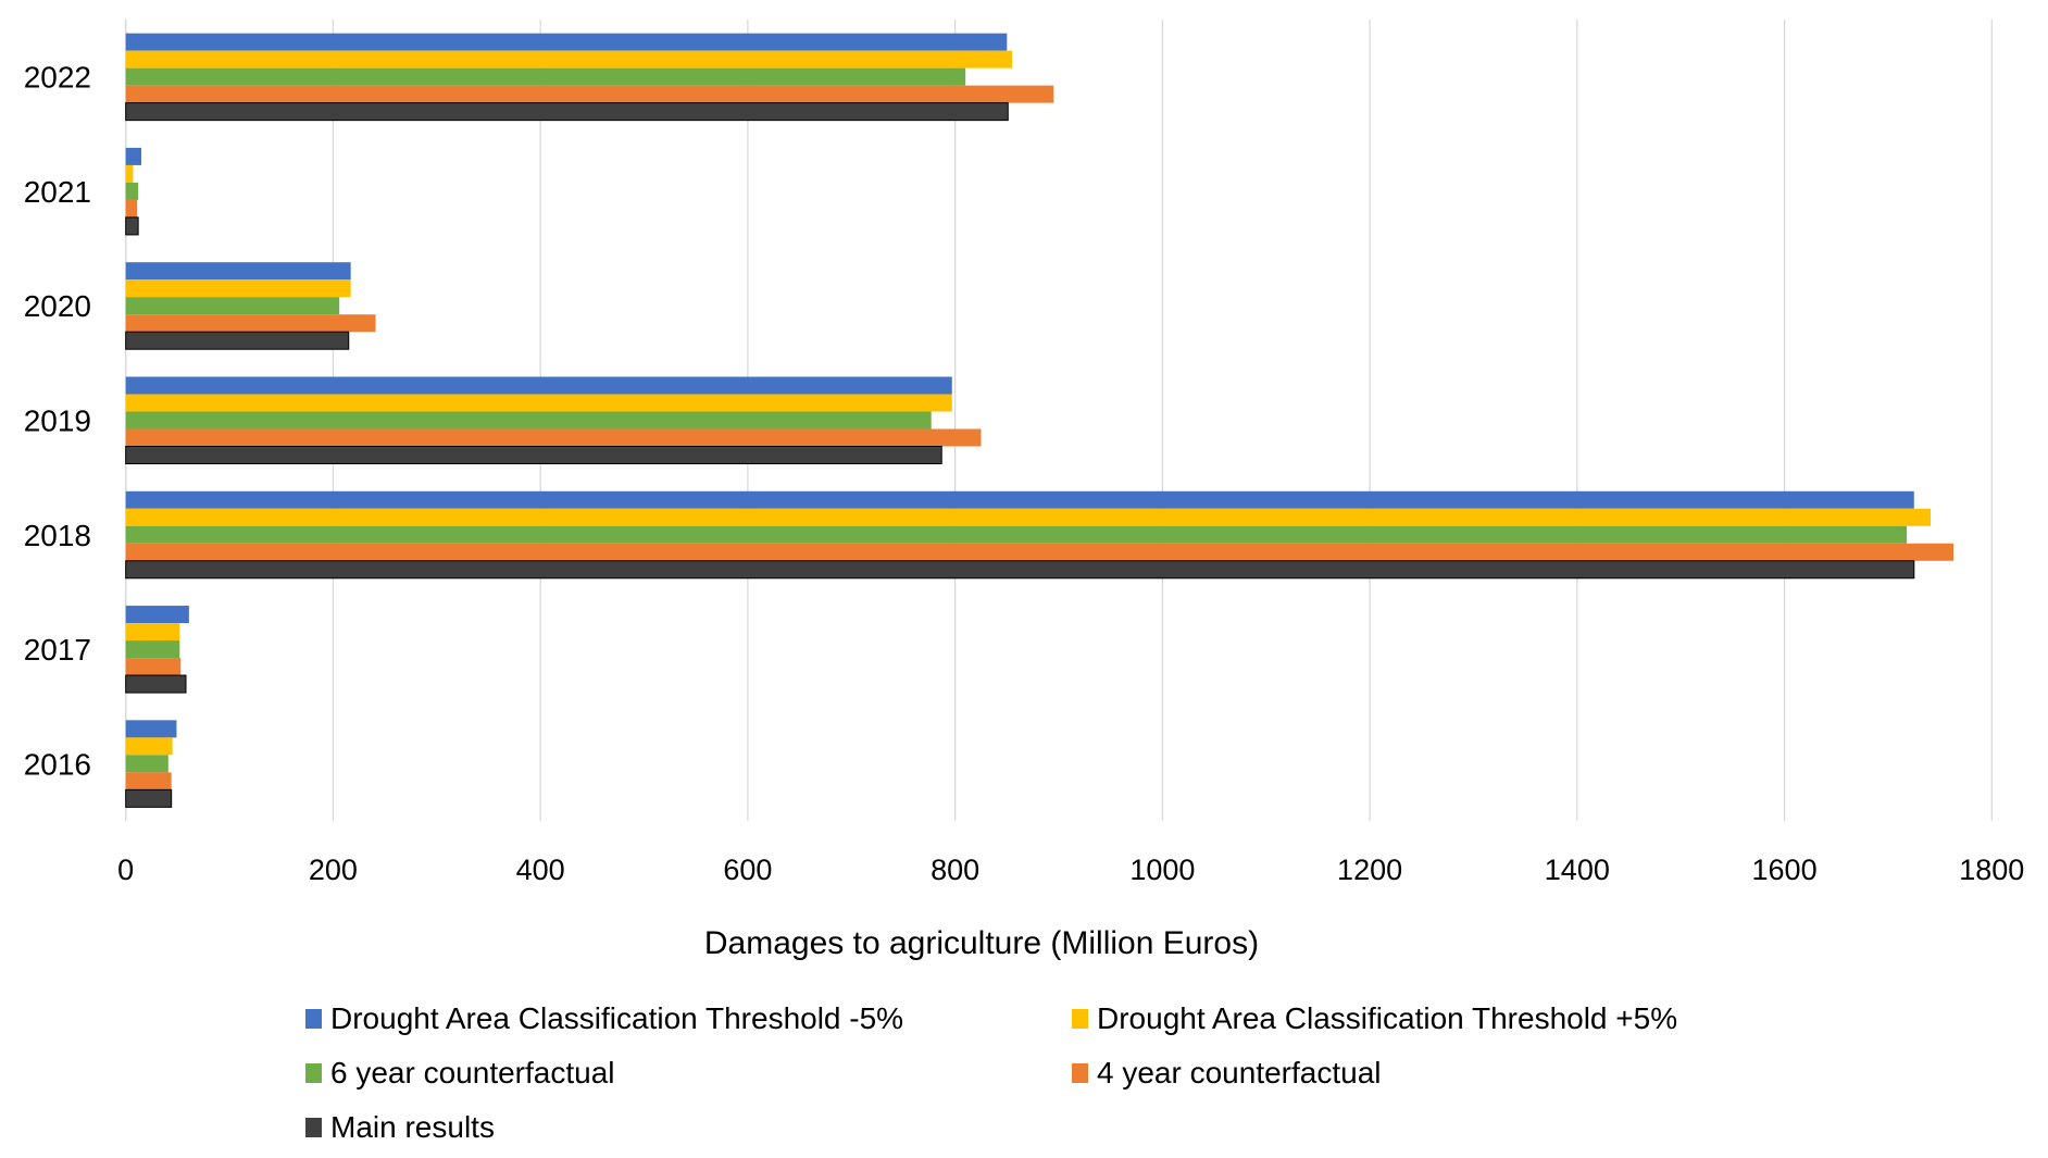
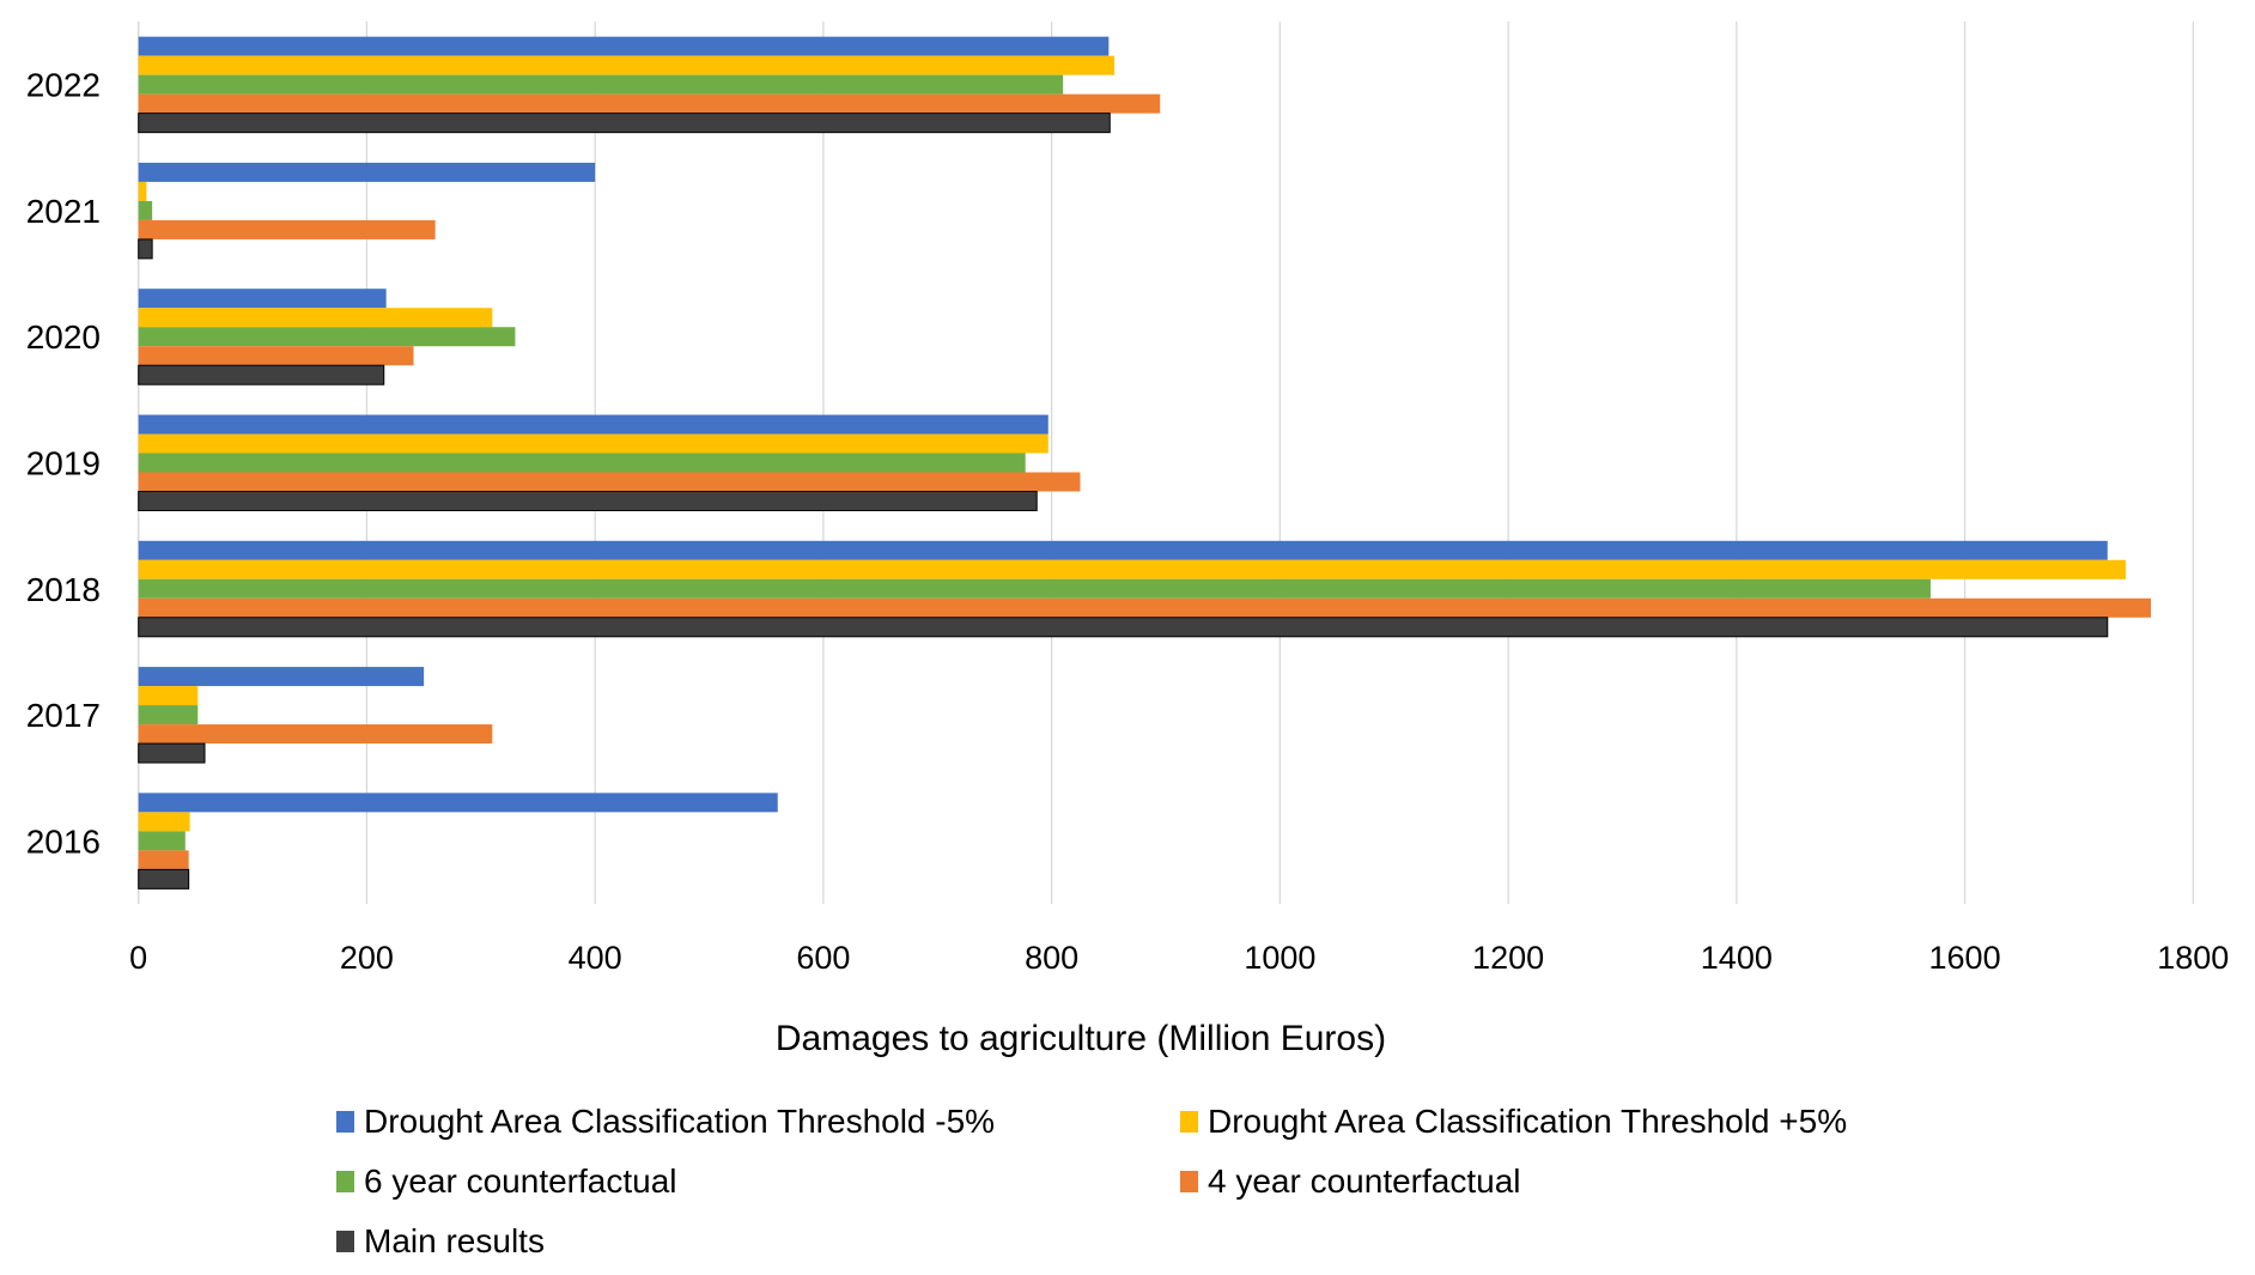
Drought Area Classification Threshold -5%/2021: 20 -> 400
4 year counterfactual/2021: 10 -> 260
Drought Area Classification Threshold +5%/2020: 220 -> 310
6 year counterfactual/2020: 210 -> 330
6 year counterfactual/2018: 1720 -> 1570
Drought Area Classification Threshold -5%/2017: 60 -> 250
4 year counterfactual/2017: 50 -> 310
Drought Area Classification Threshold -5%/2016: 50 -> 560
